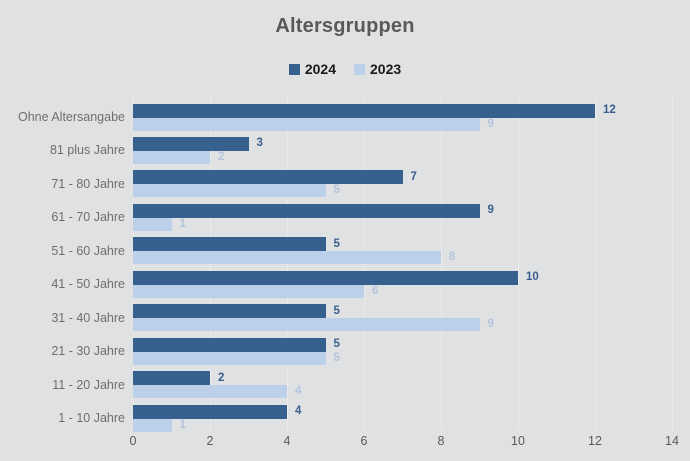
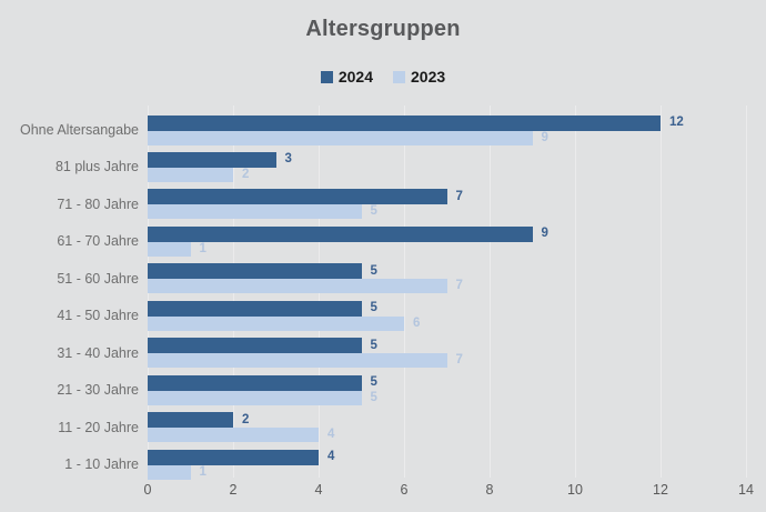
2023/51 - 60 Jahre: 8 -> 7
2024/41 - 50 Jahre: 10 -> 5
2023/31 - 40 Jahre: 9 -> 7
